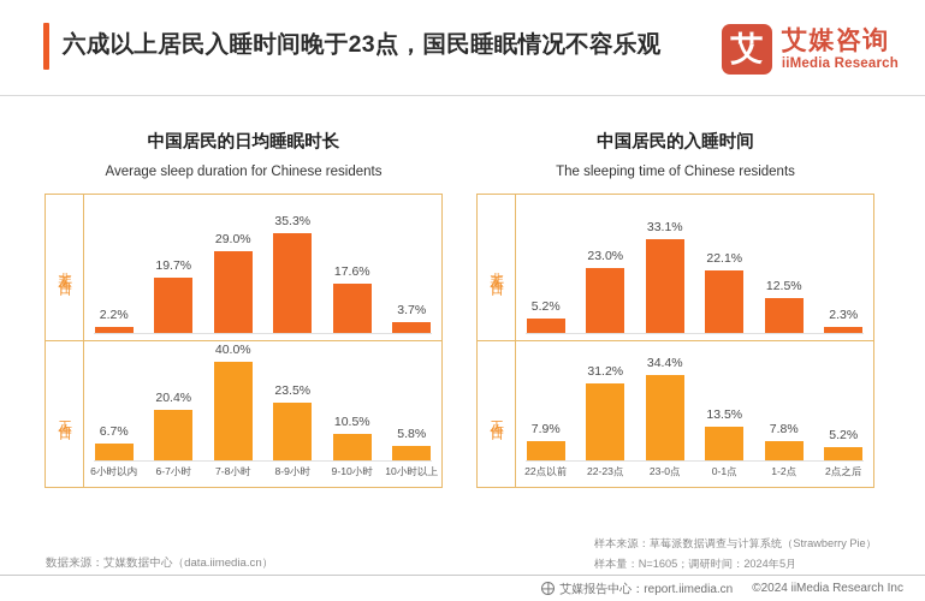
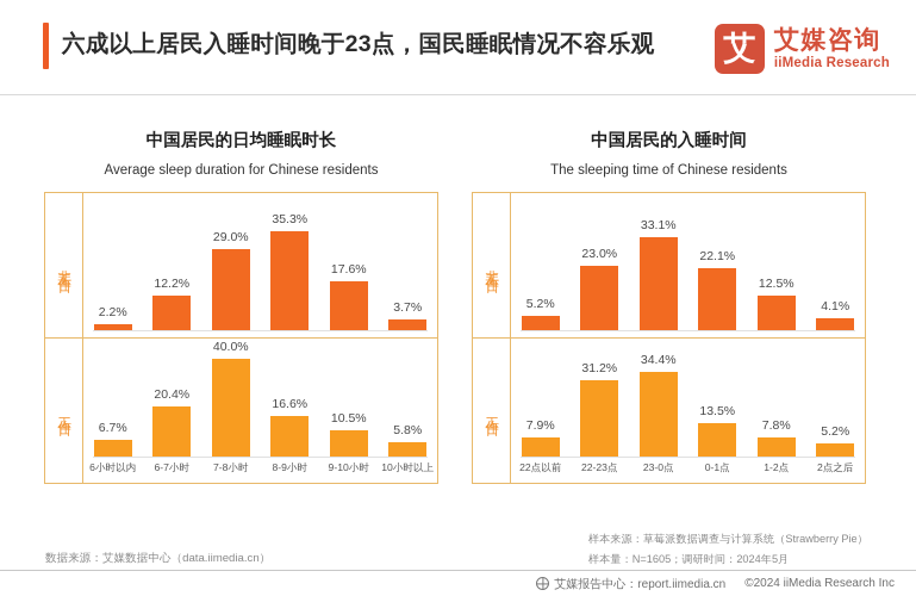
中国居民的日均睡眠时长/非工作日/6-7小时: 19.7% -> 12.2%
中国居民的日均睡眠时长/工作日/8-9小时: 23.5% -> 16.6%
中国居民的入睡时间/非工作日/2点之后: 2.3% -> 4.1%
